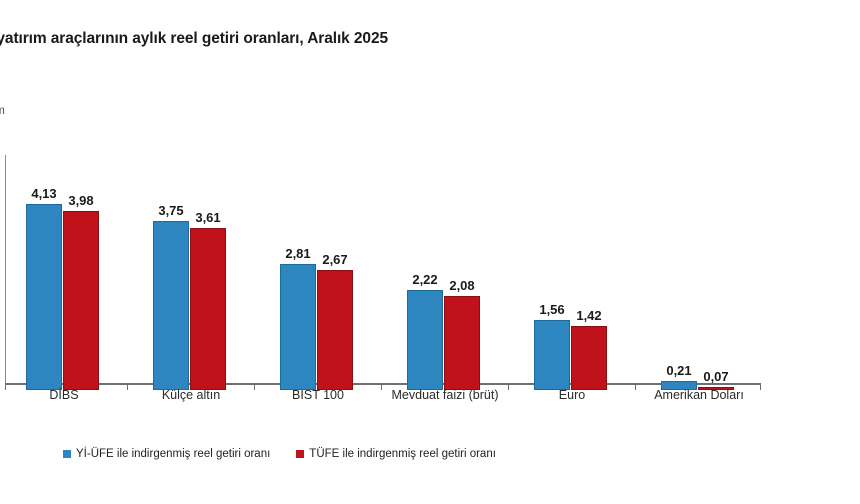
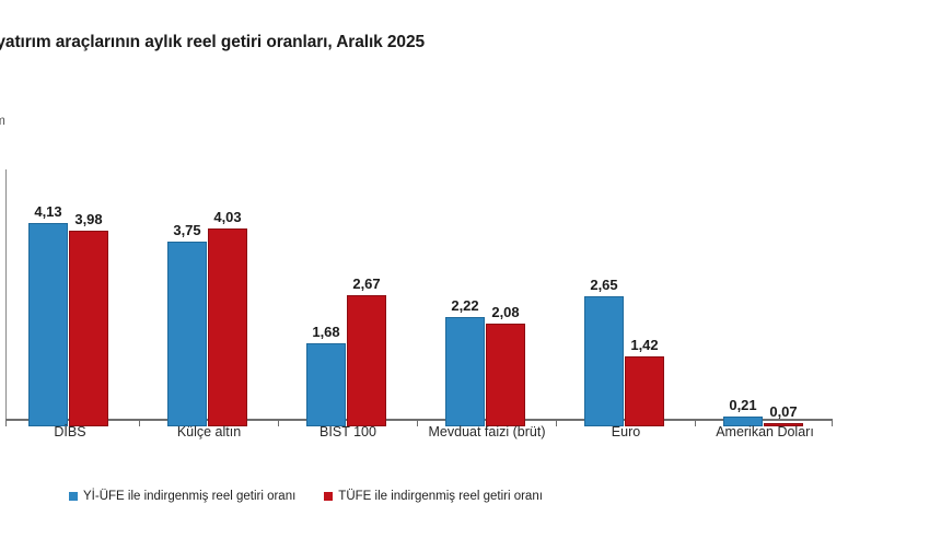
TÜFE ile indirgenmiş reel getiri oranı/Külçe altın: 3,61 -> 4,03
Yİ-ÜFE ile indirgenmiş reel getiri oranı/BIST 100: 2,81 -> 1,68
Yİ-ÜFE ile indirgenmiş reel getiri oranı/Euro: 1,56 -> 2,65
